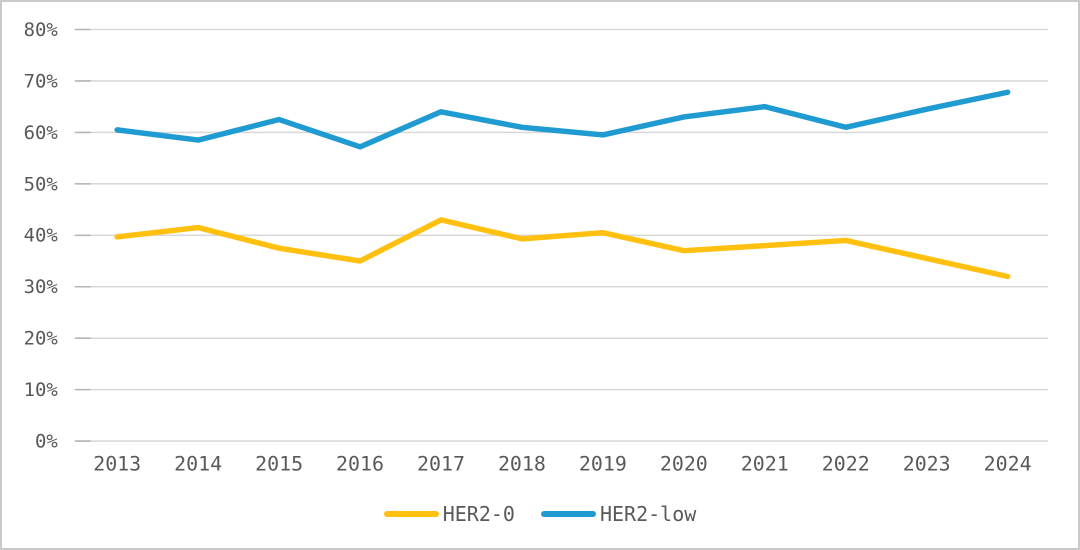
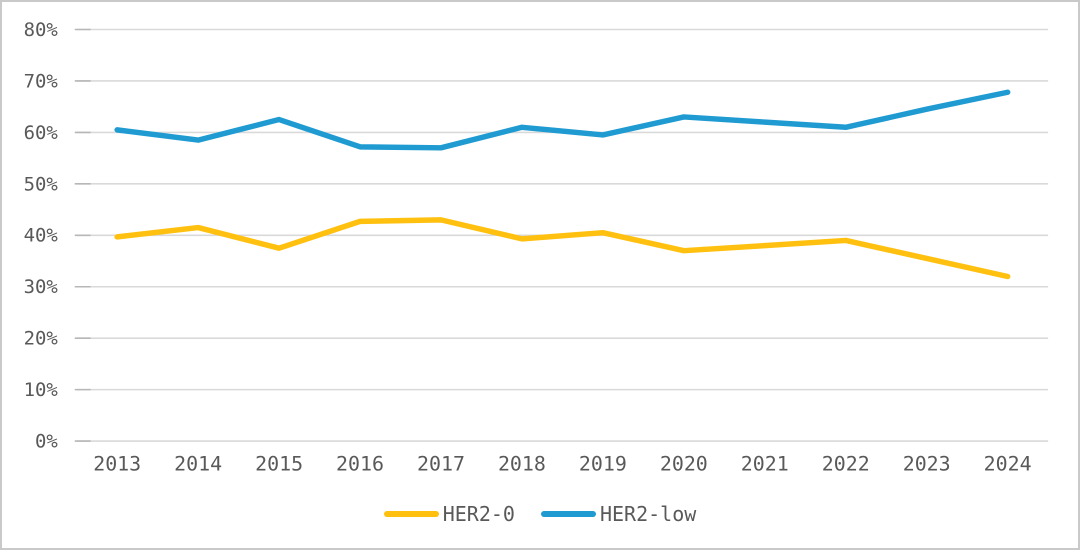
HER2-0/2016: 35% -> 43%
HER2-low/2017: 64% -> 57%
HER2-low/2021: 65% -> 62%
